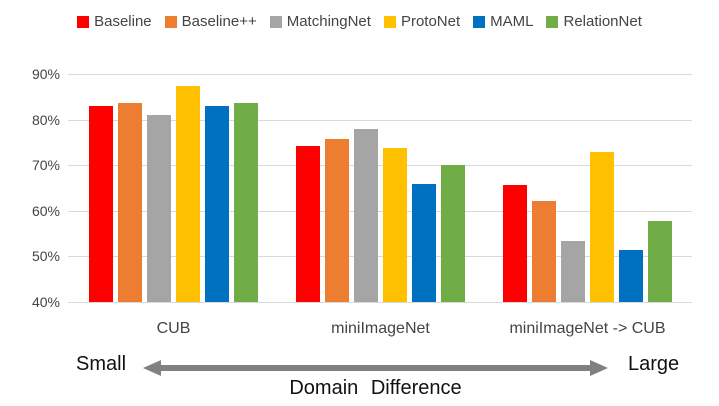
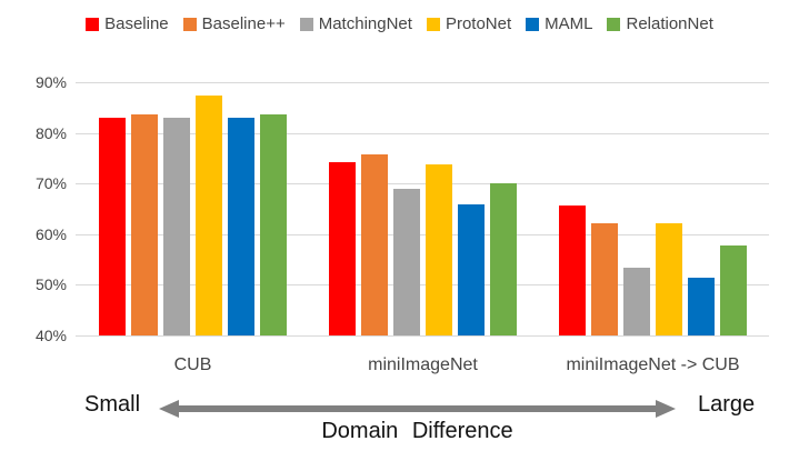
MatchingNet/CUB: 81% -> 83%
MatchingNet/miniImageNet: 78% -> 69%
ProtoNet/miniImageNet -> CUB: 73% -> 62%
